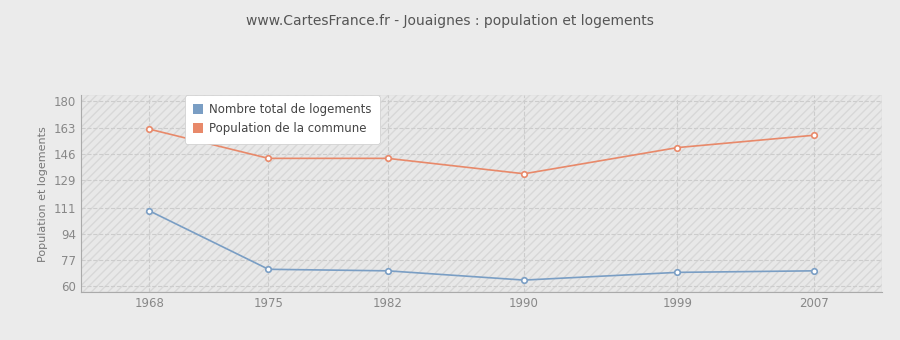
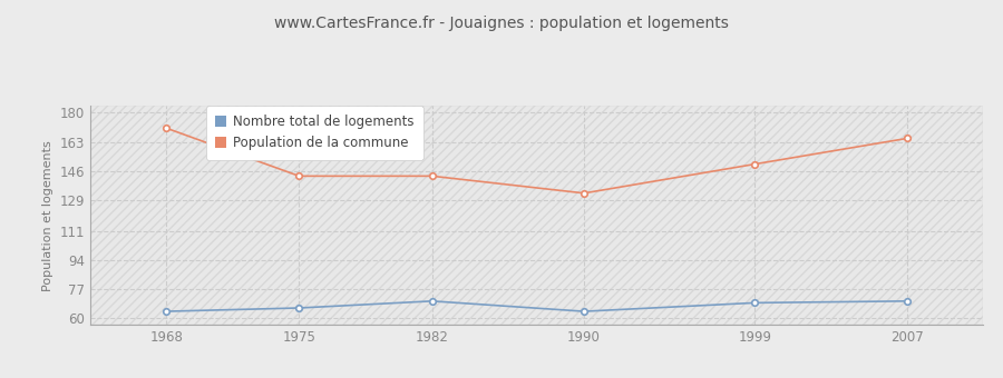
Population de la commune/1968: 162 -> 171
Nombre total de logements/1968: 109 -> 64
Nombre total de logements/1975: 71 -> 66
Population de la commune/2007: 158 -> 165
